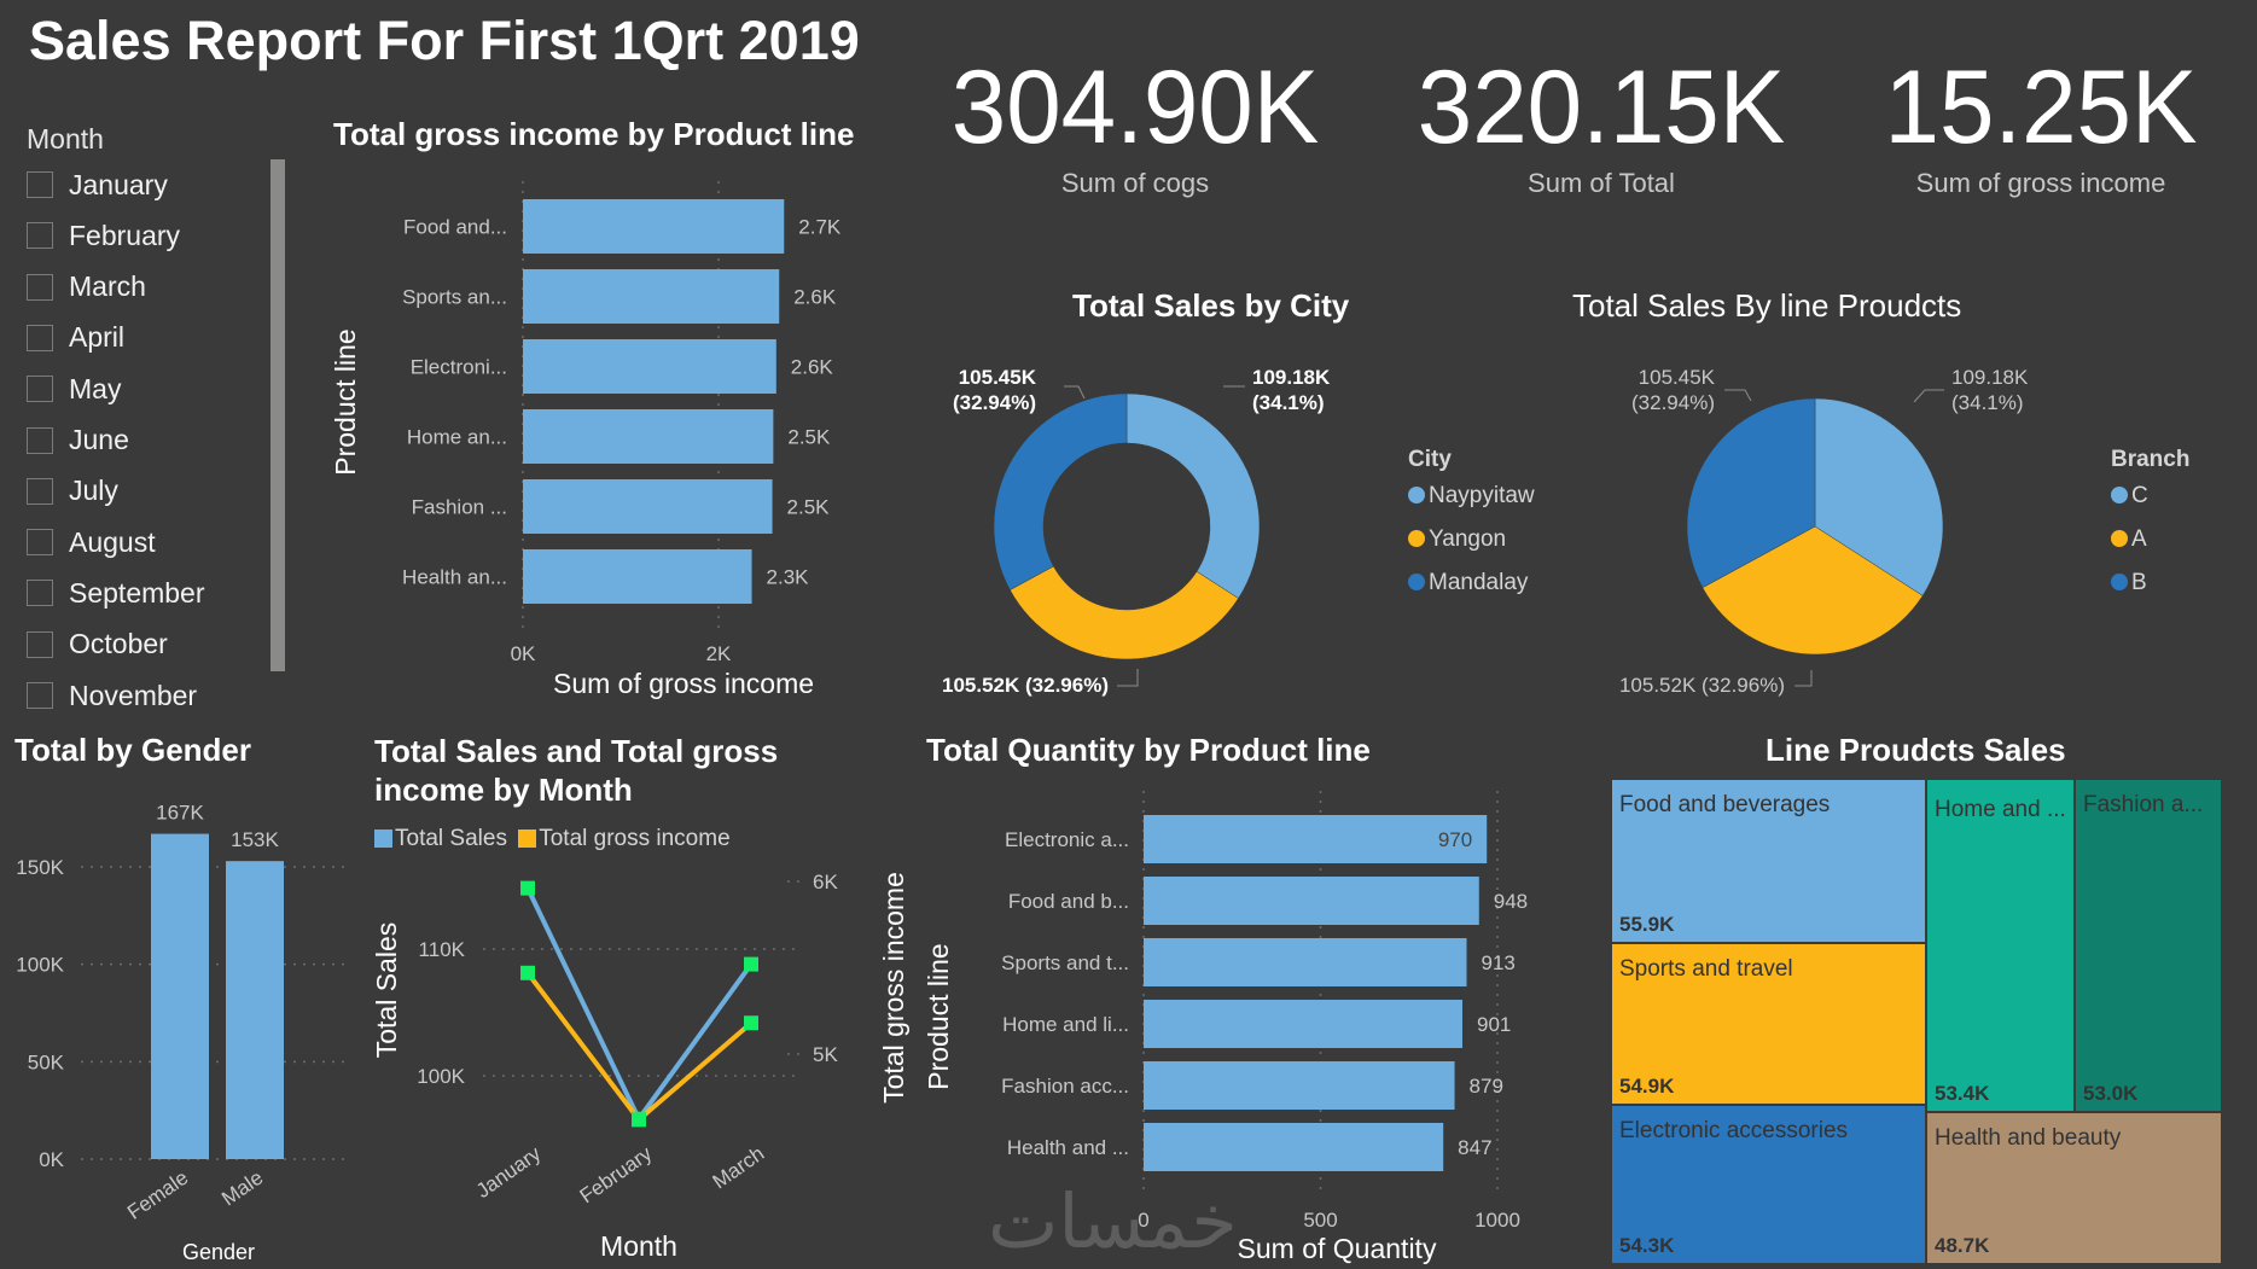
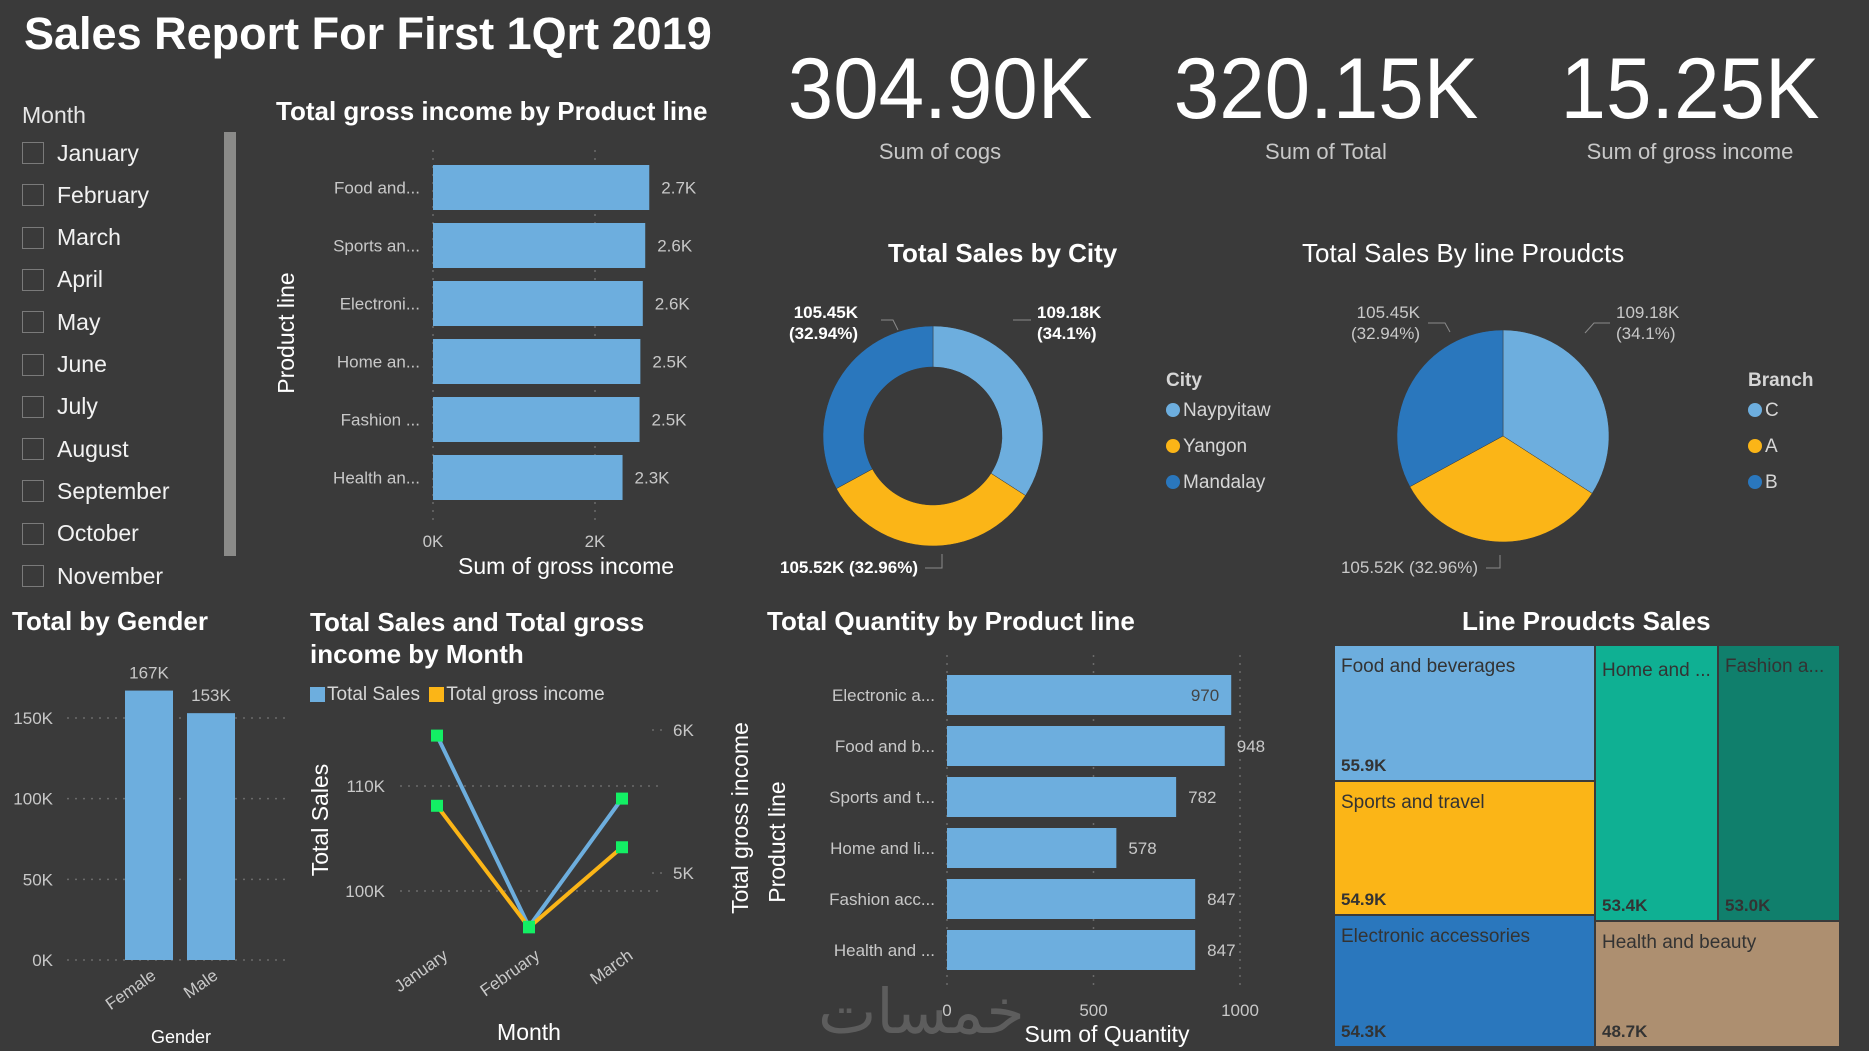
Total Quantity by Product line/Sports and t...: 913 -> 782
Total Quantity by Product line/Home and li...: 901 -> 578
Total Quantity by Product line/Fashion acc...: 879 -> 847
